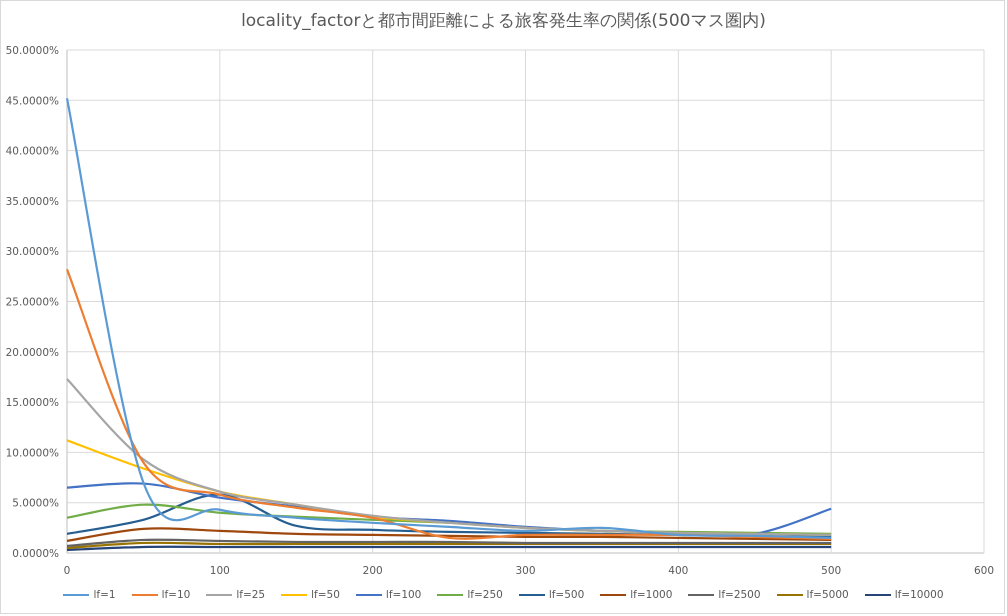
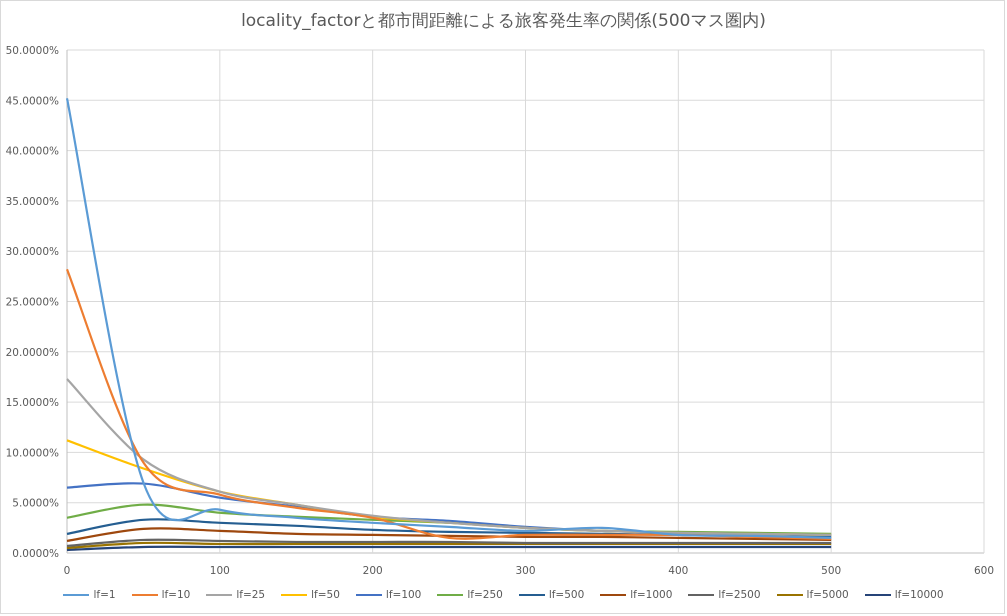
lf=500/100: 5.8% -> 3.0%
lf=100/500: 4.4% -> 1.8%
